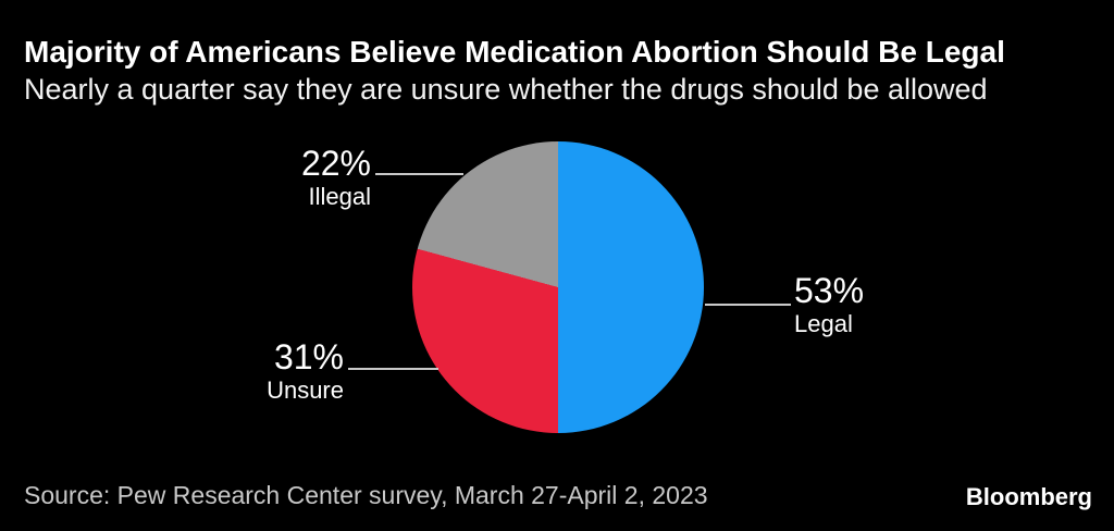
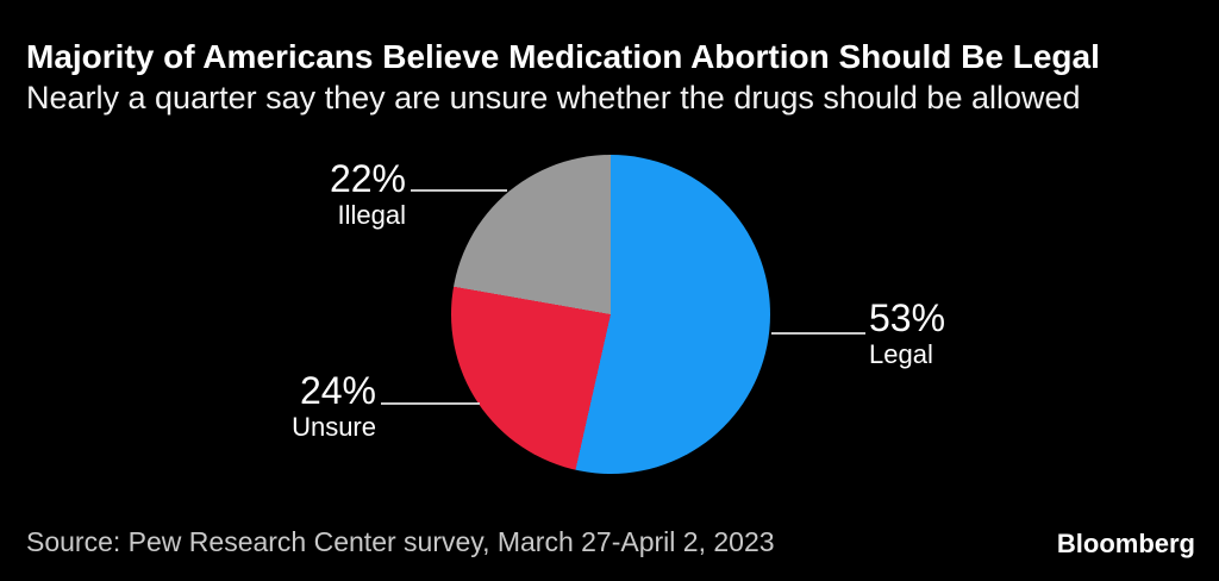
Unsure: 31% -> 24%
